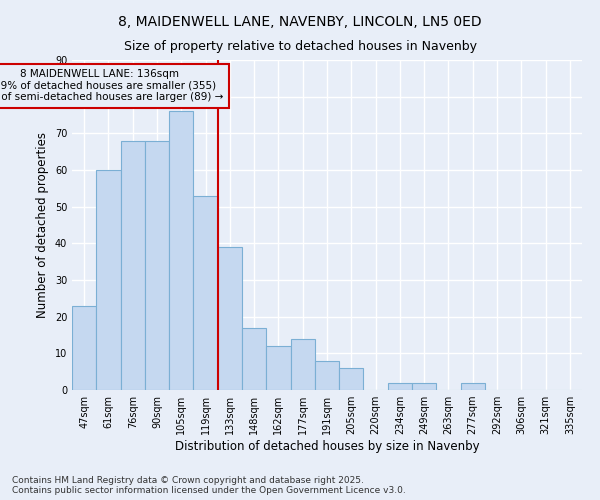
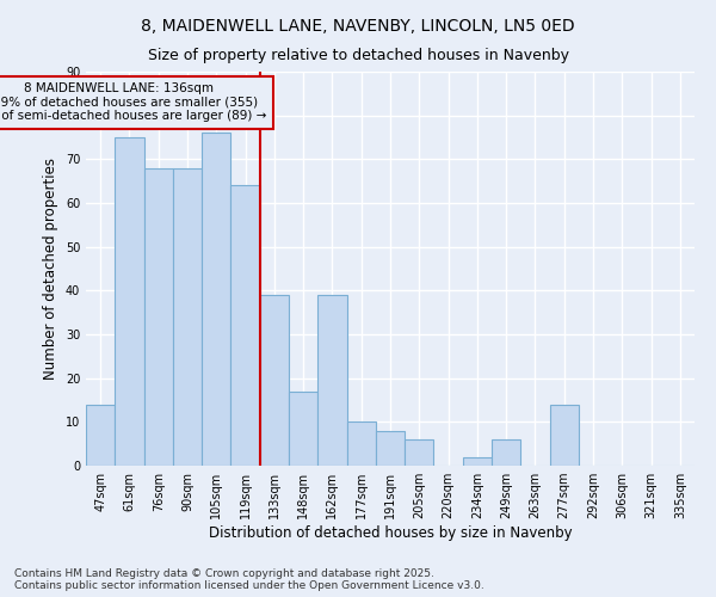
47sqm: 23 -> 14
61sqm: 60 -> 75
119sqm: 53 -> 64
162sqm: 12 -> 39
177sqm: 14 -> 10
249sqm: 2 -> 6
277sqm: 2 -> 14
